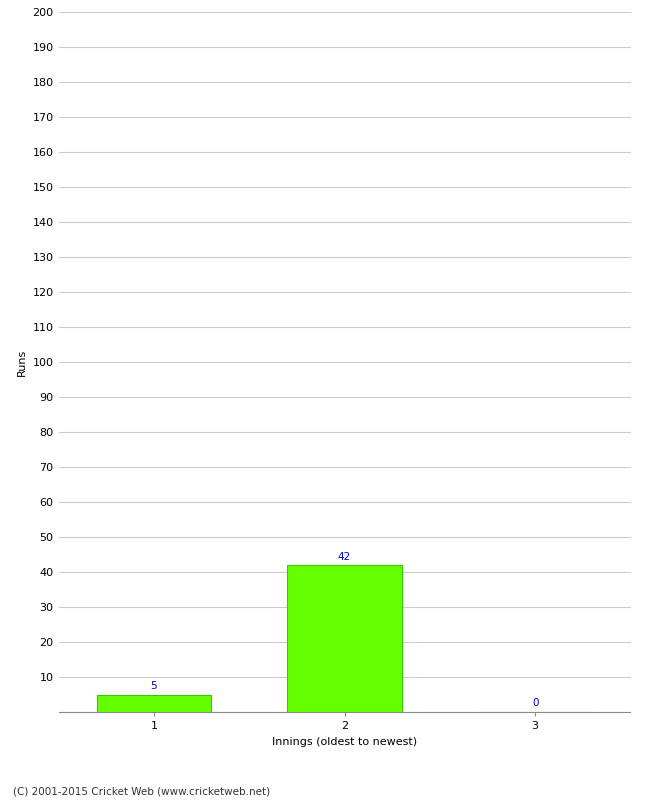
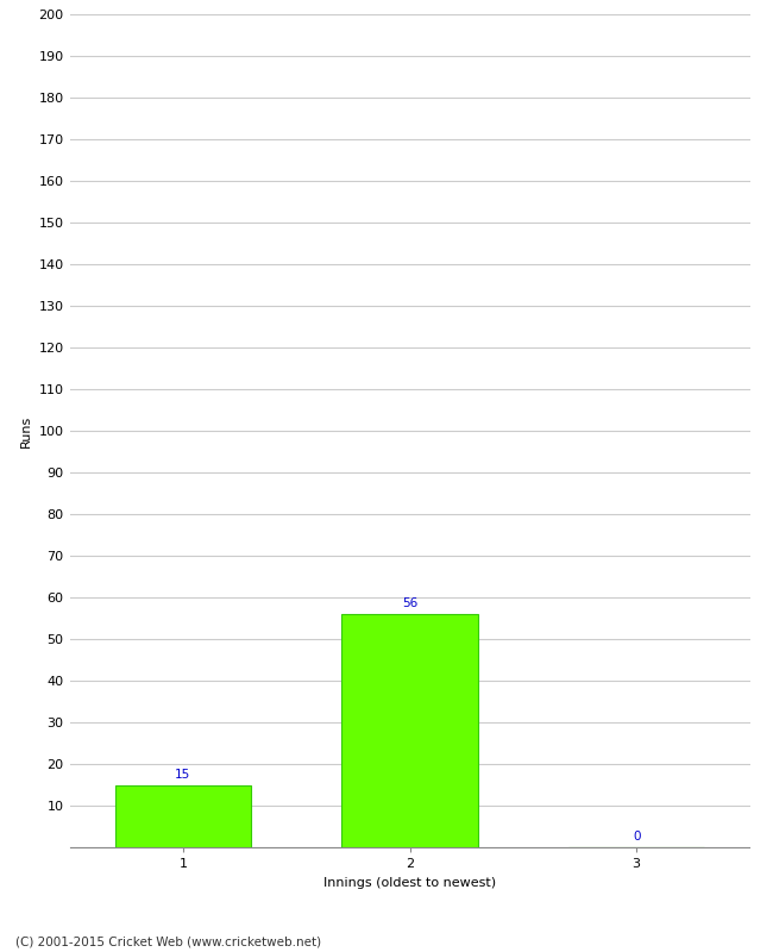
1: 5 -> 15
2: 42 -> 56
